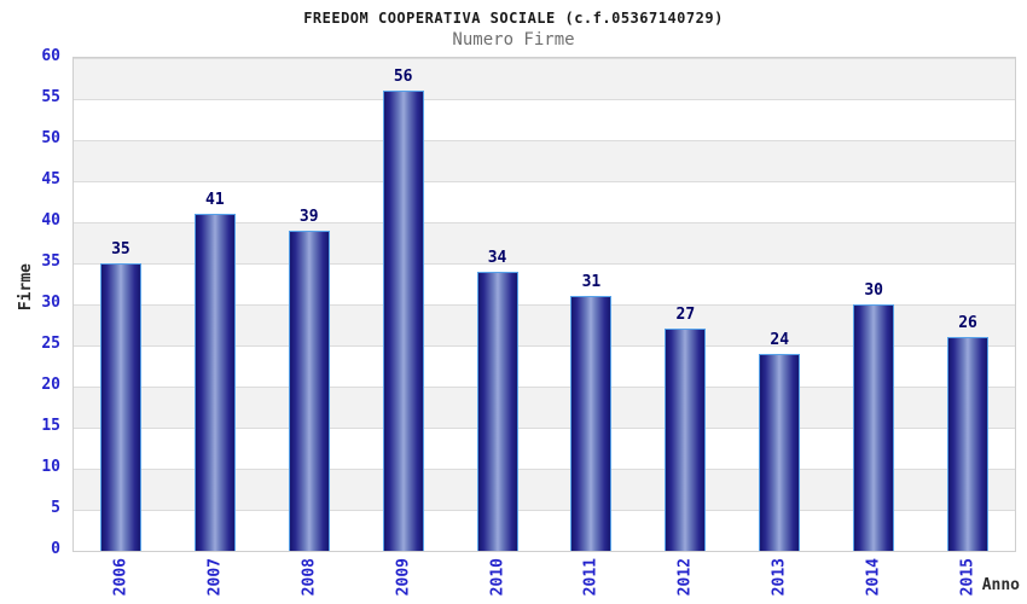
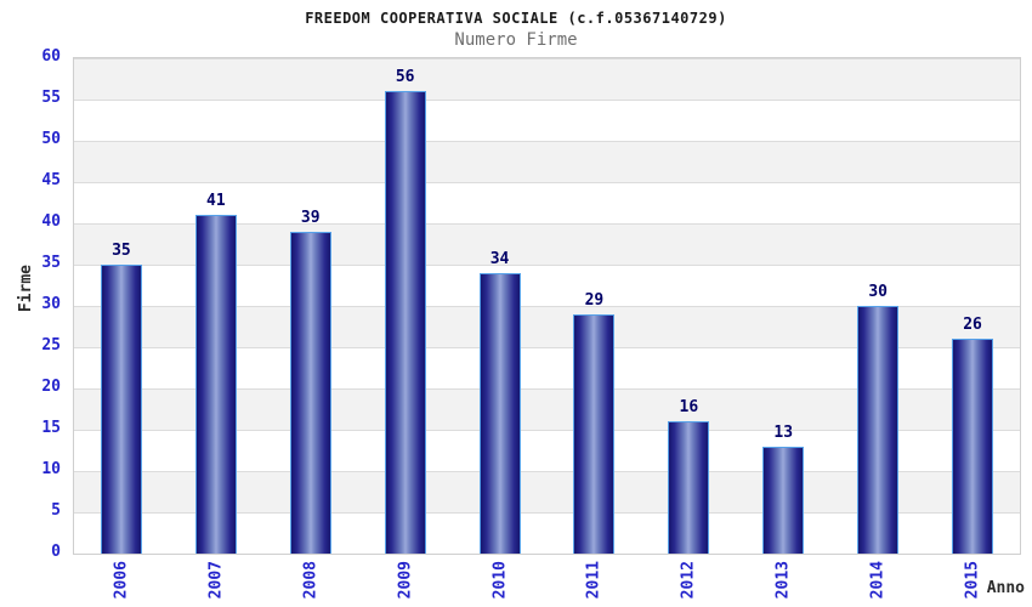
2011: 31 -> 29
2012: 27 -> 16
2013: 24 -> 13
